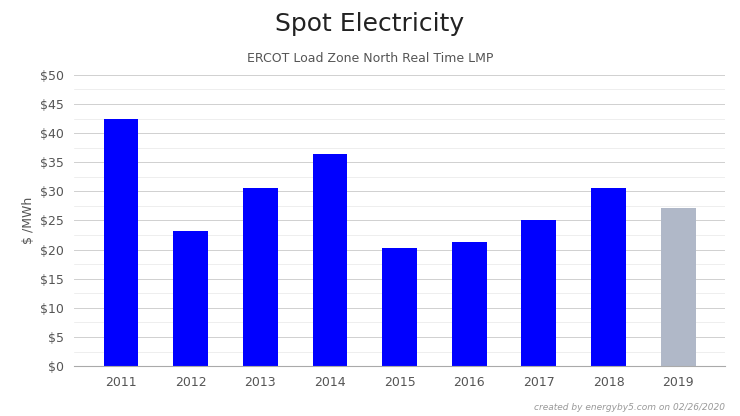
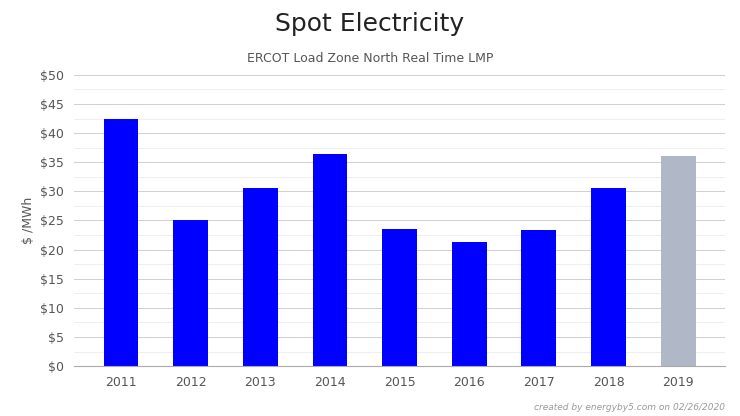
2012: $23.2 -> $25.0
2015: $20.2 -> $23.5
2017: $25.0 -> $23.3
2019: $27.2 -> $36.0
